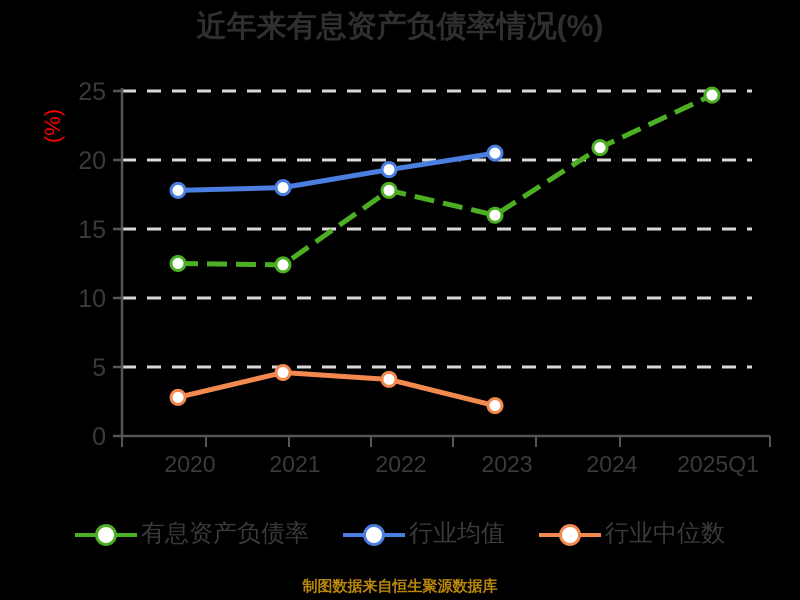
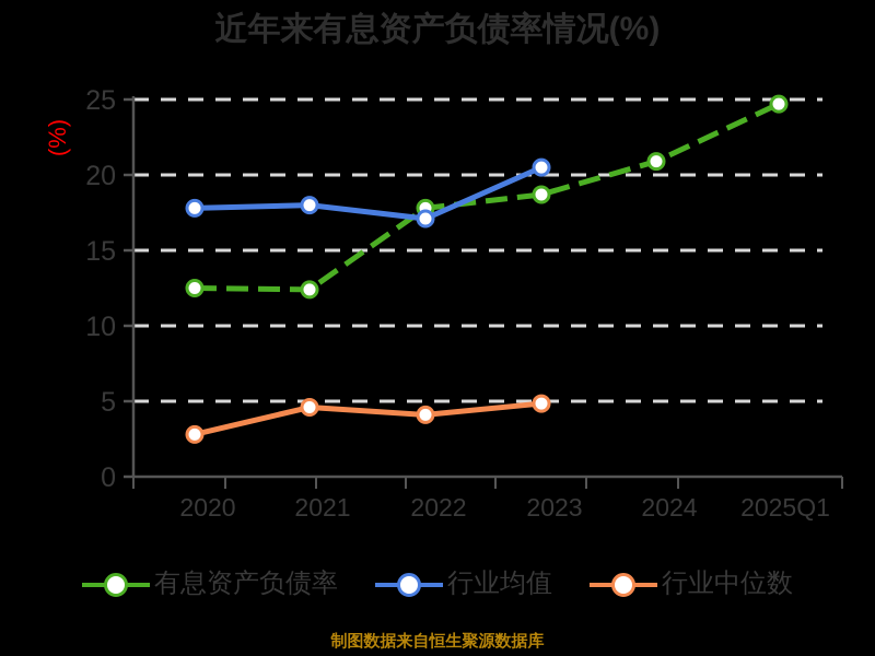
行业均值/2022: 19.3 -> 17.1
有息资产负债率/2023: 16.0 -> 18.7
行业中位数/2023: 2.2 -> 4.8
